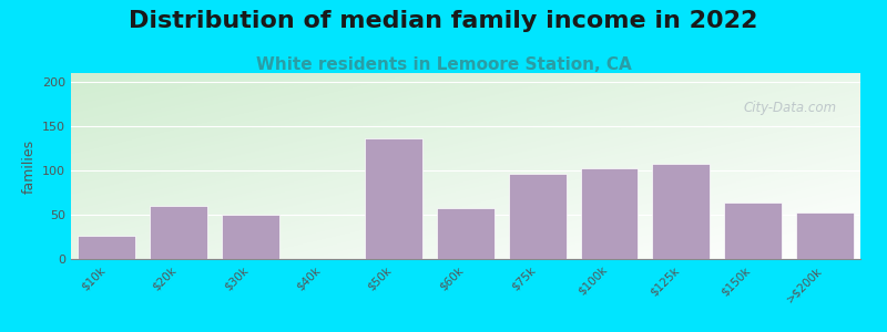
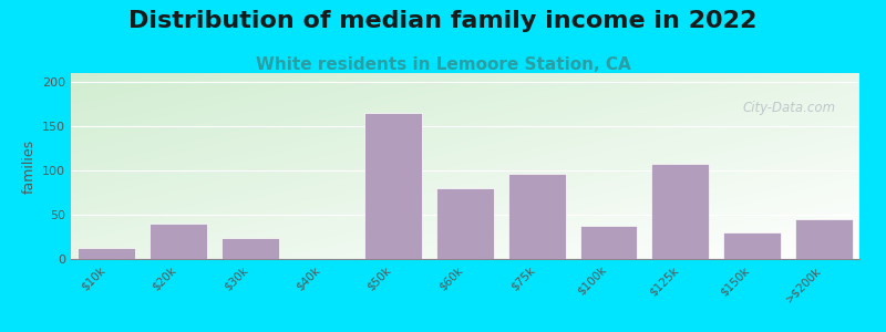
$10k: 26 -> 13
$20k: 60 -> 40
$30k: 50 -> 24
$50k: 136 -> 165
$60k: 58 -> 80
$100k: 102 -> 38
$150k: 64 -> 30
>$200k: 52 -> 45
